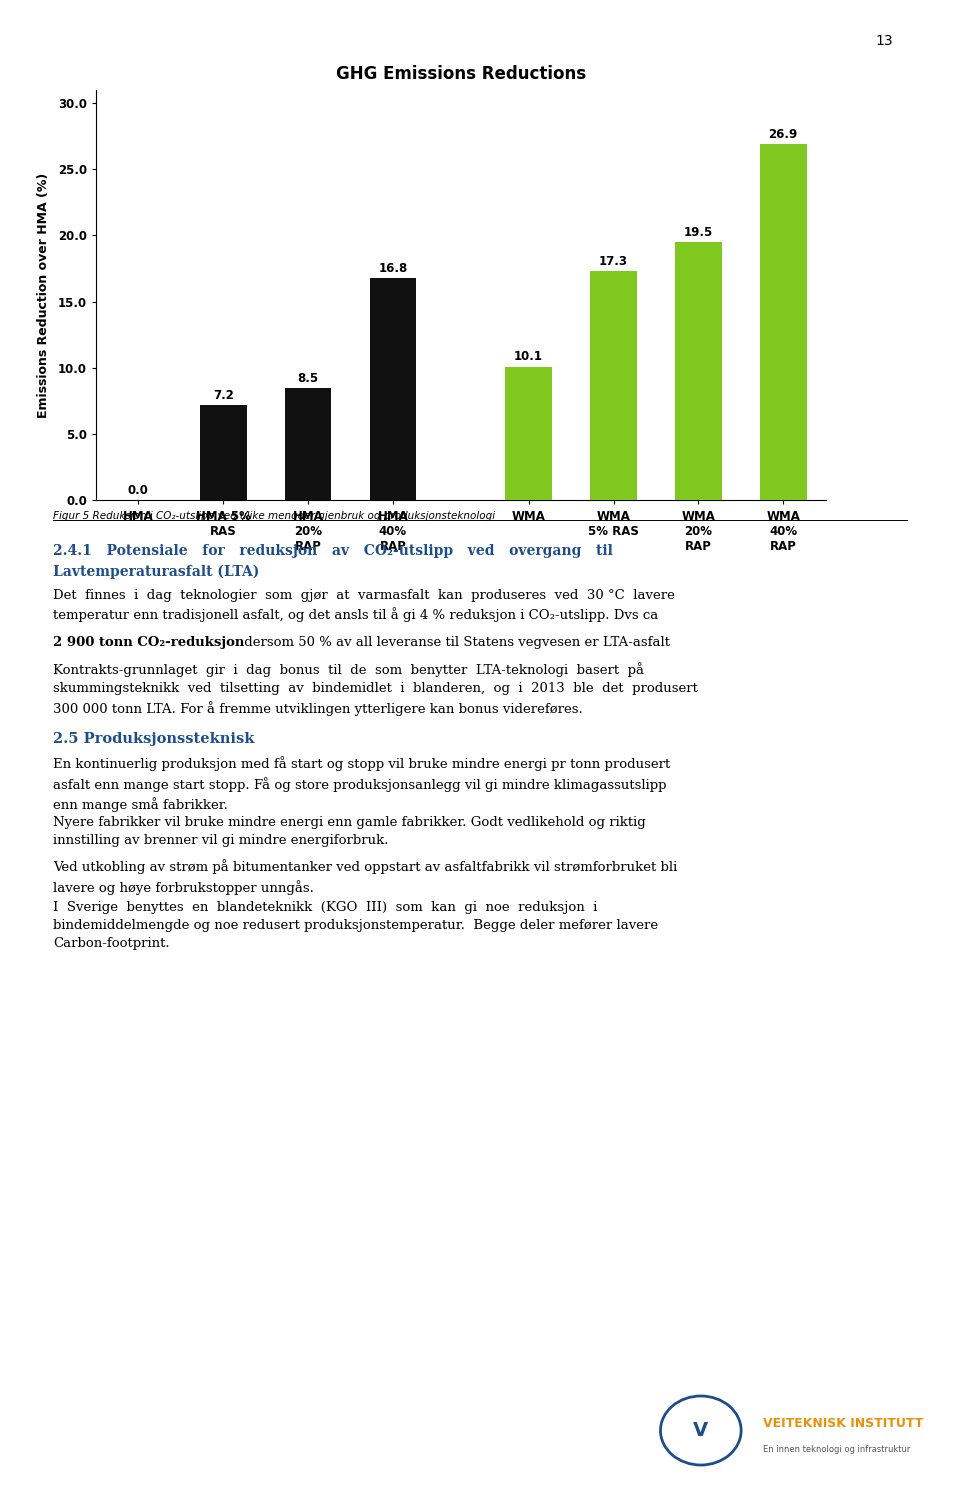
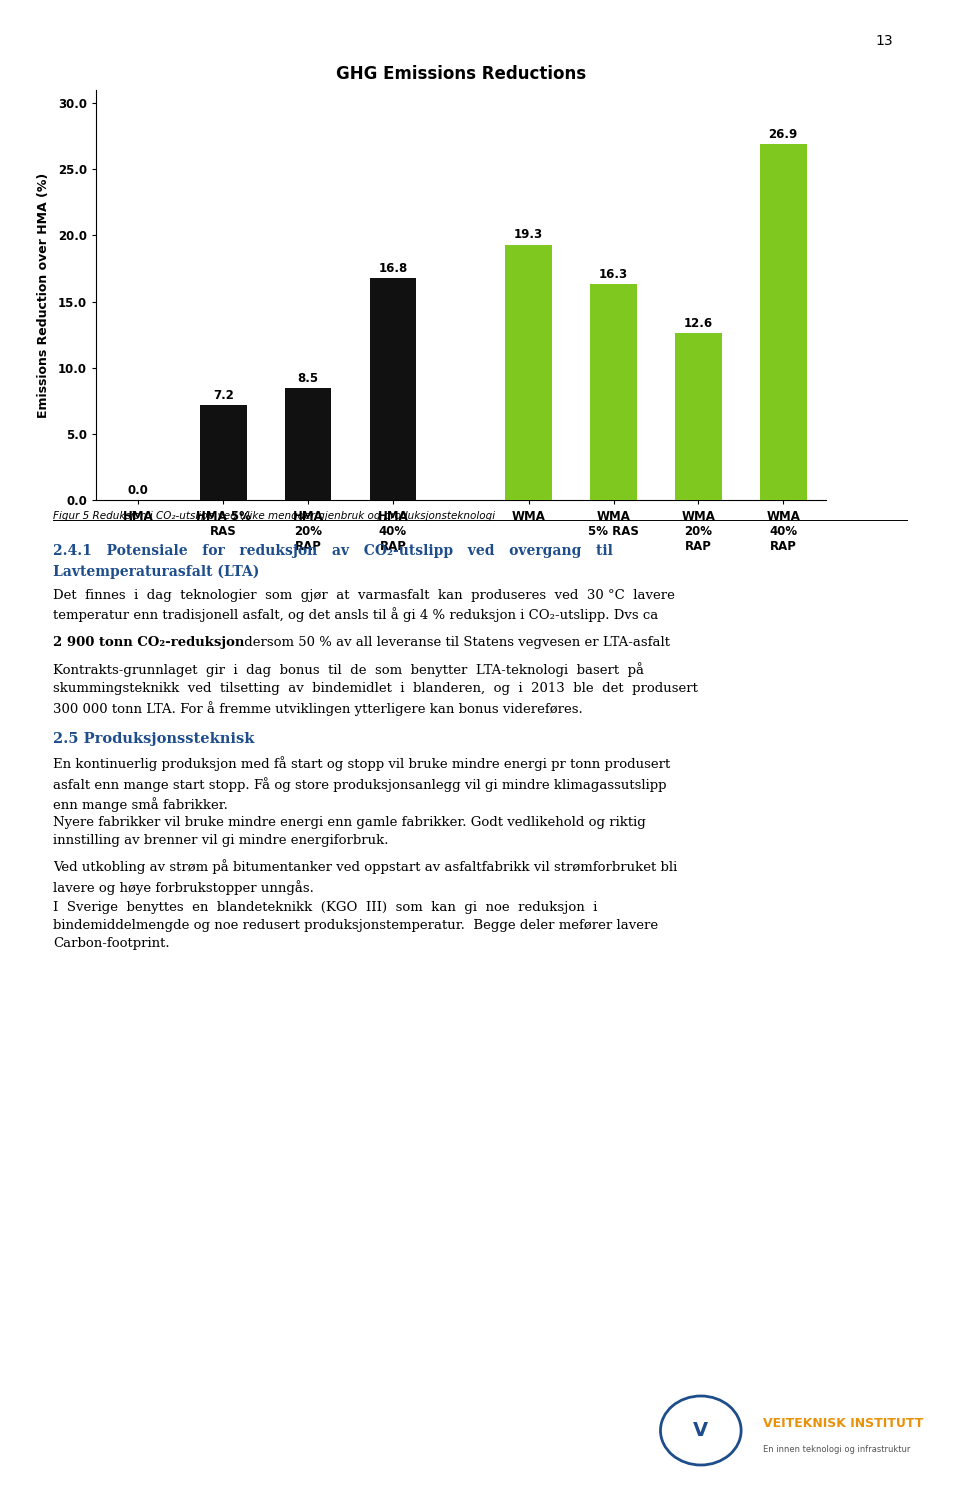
WMA: 10.1 -> 19.3
WMA 5% RAS: 17.3 -> 16.3
WMA 20% RAP: 19.5 -> 12.6
